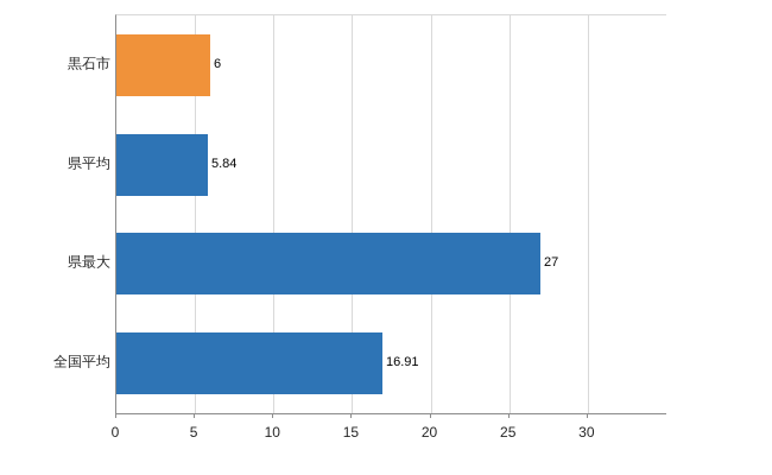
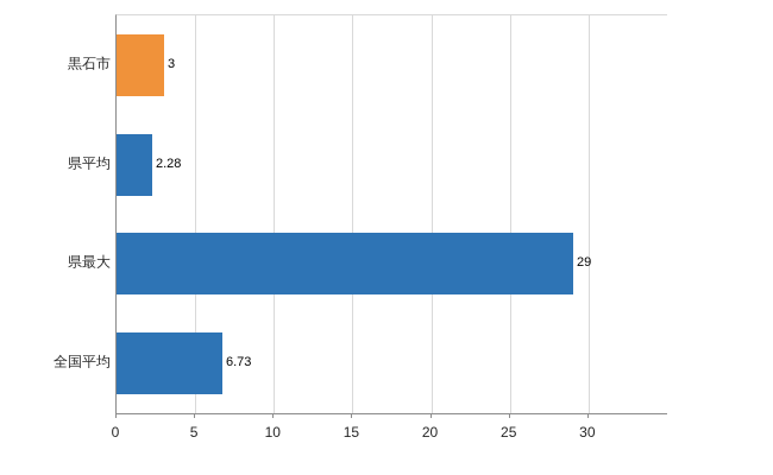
黒石市: 6 -> 3
県平均: 5.84 -> 2.28
県最大: 27 -> 29
全国平均: 16.91 -> 6.73
